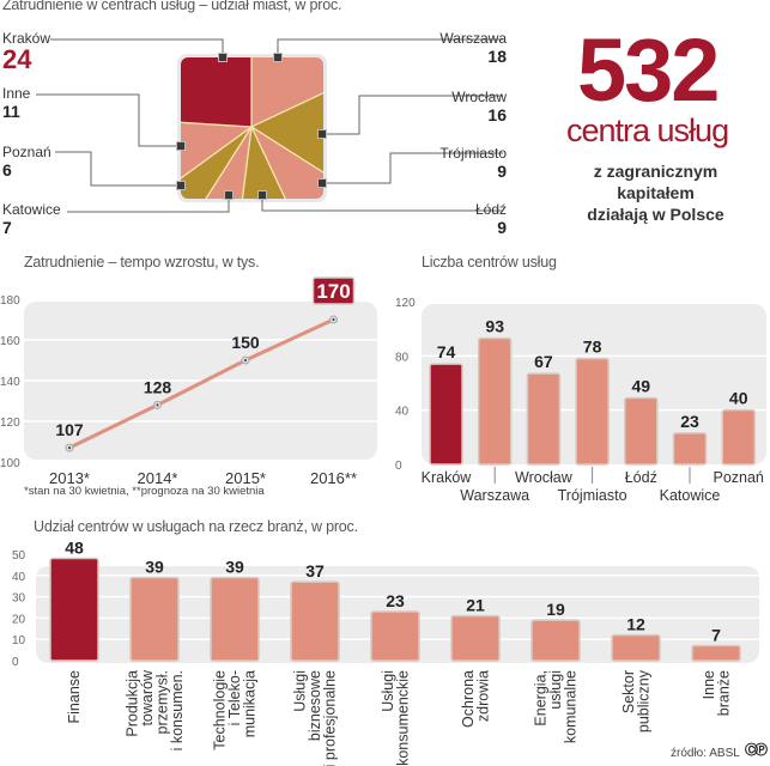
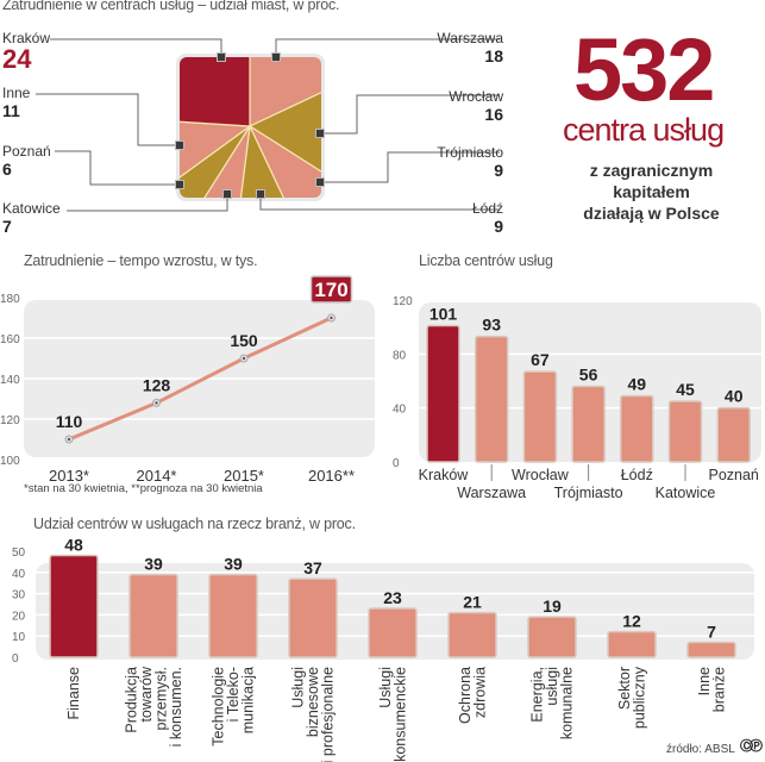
Zatrudnienie – tempo wzrostu, w tys./2013*: 107 -> 110
Liczba centrów usług/Kraków: 74 -> 101
Liczba centrów usług/Trójmiasto: 78 -> 56
Liczba centrów usług/Katowice: 23 -> 45
